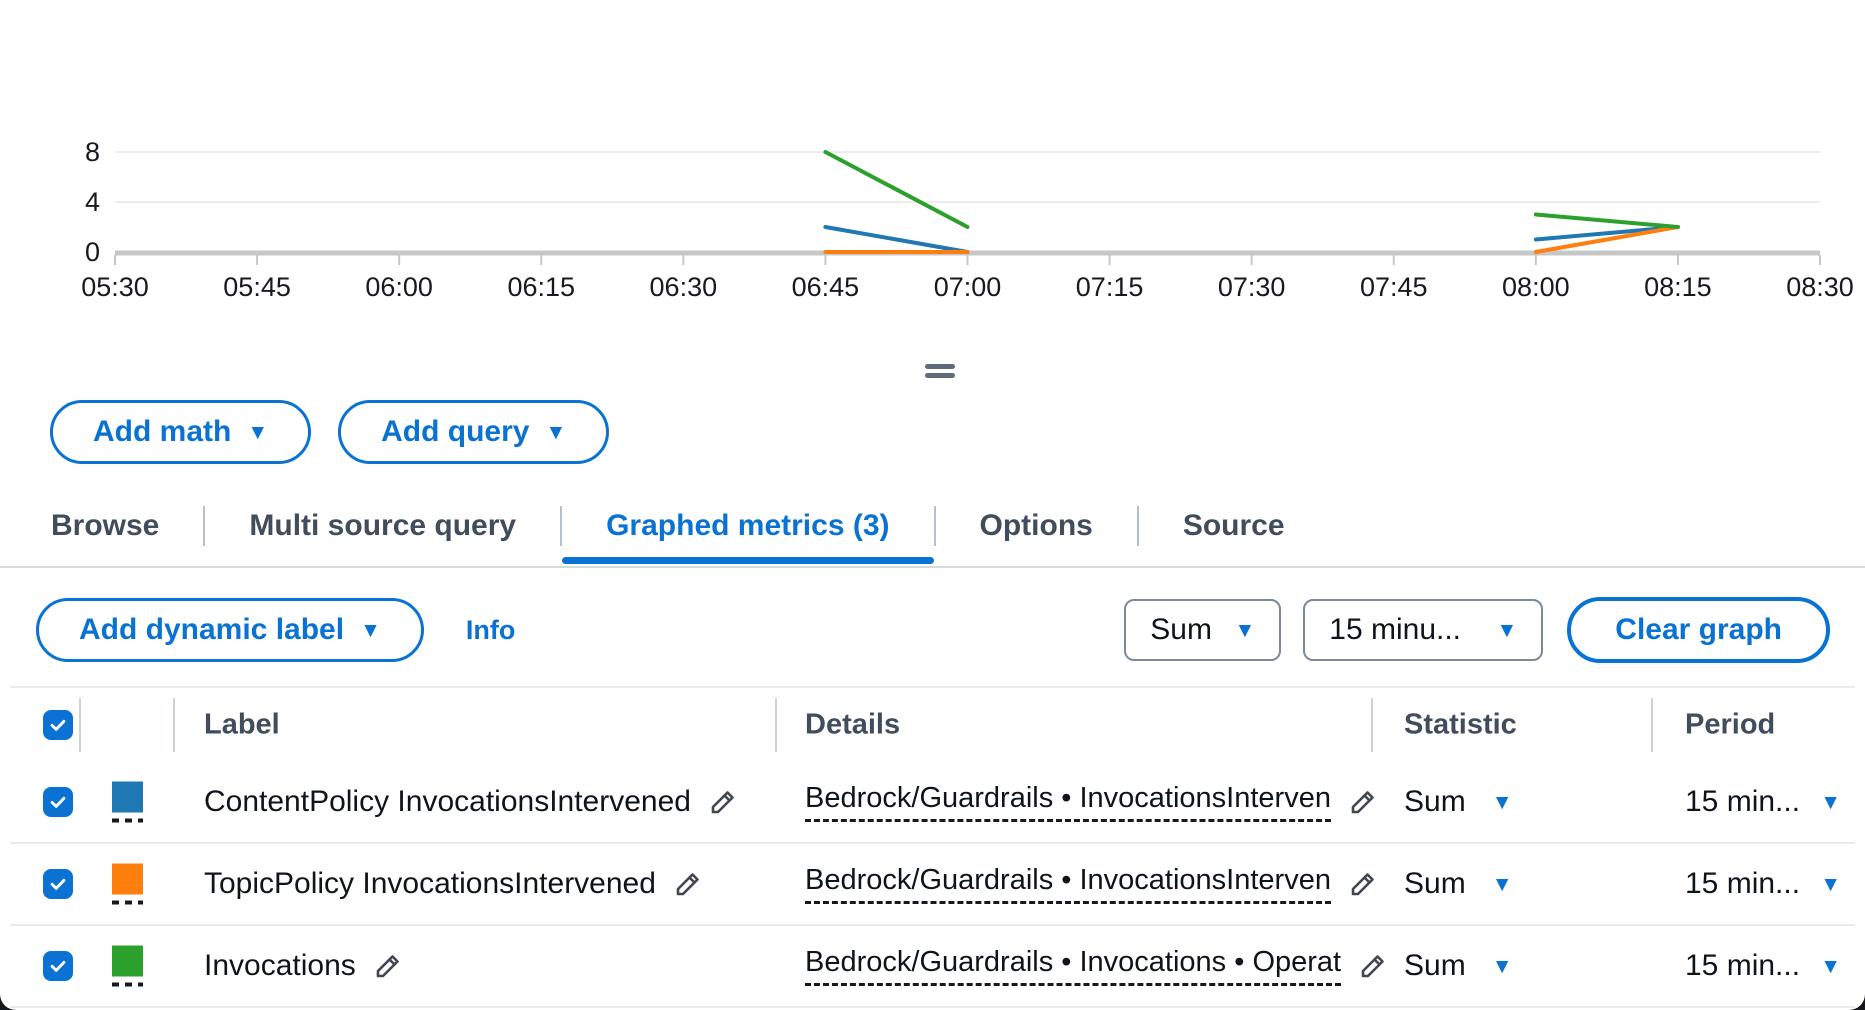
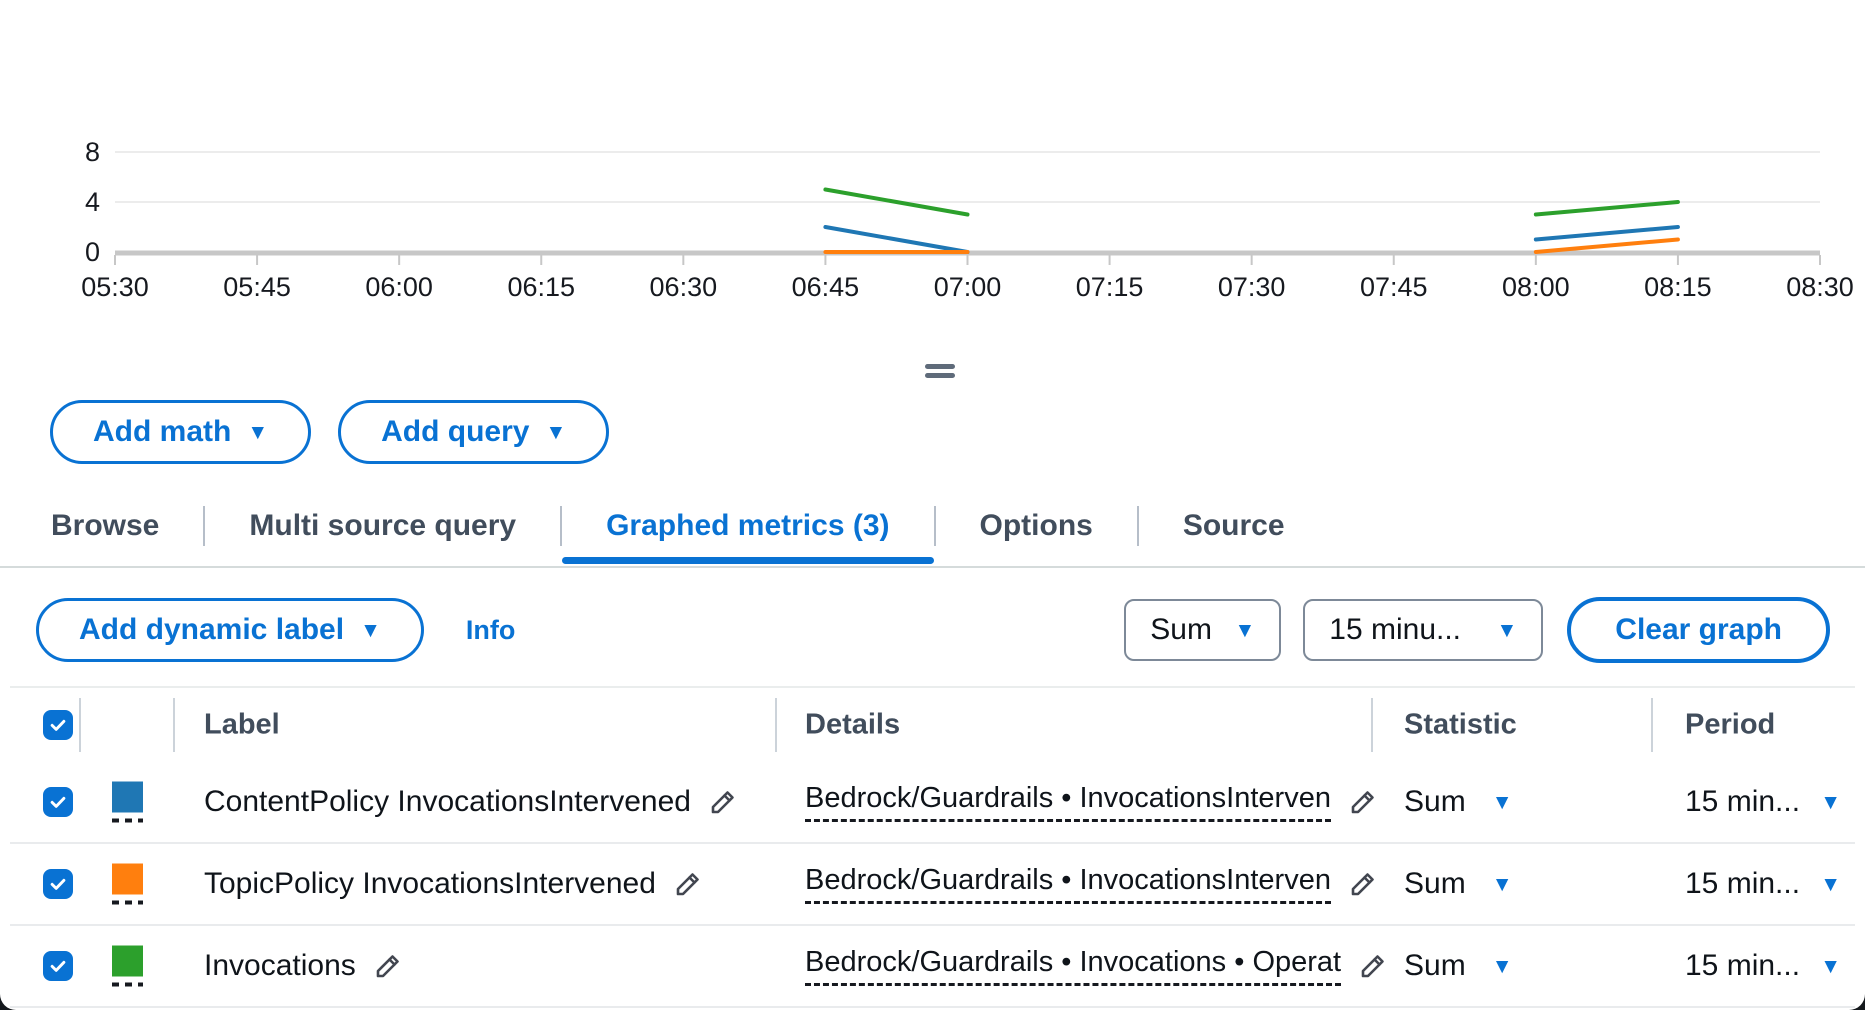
Invocations/06:45: 8 -> 5
Invocations/07:00: 2 -> 3
TopicPolicy InvocationsIntervened/08:15: 2 -> 1
Invocations/08:15: 2 -> 4
